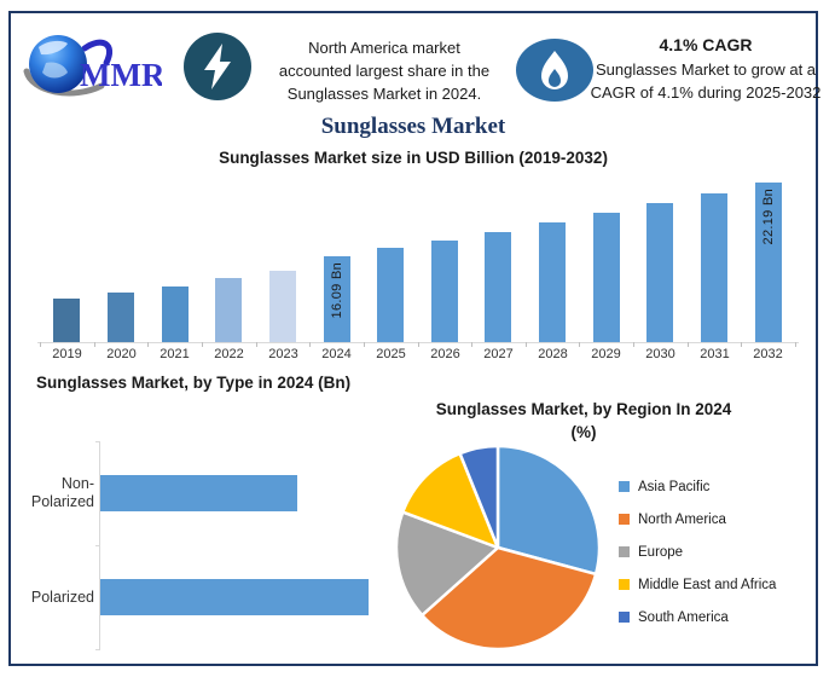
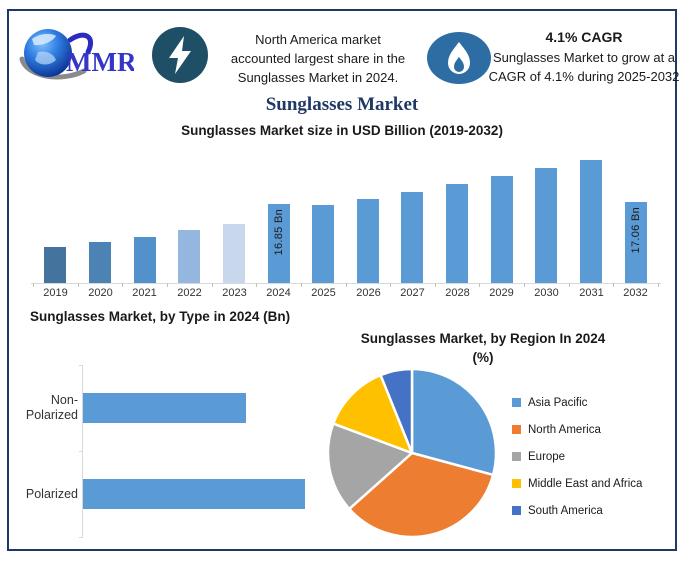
Sunglasses Market size in USD Billion (2019-2032)/2024: 16.09 -> 16.85
Sunglasses Market size in USD Billion (2019-2032)/2032: 22.19 -> 17.06
